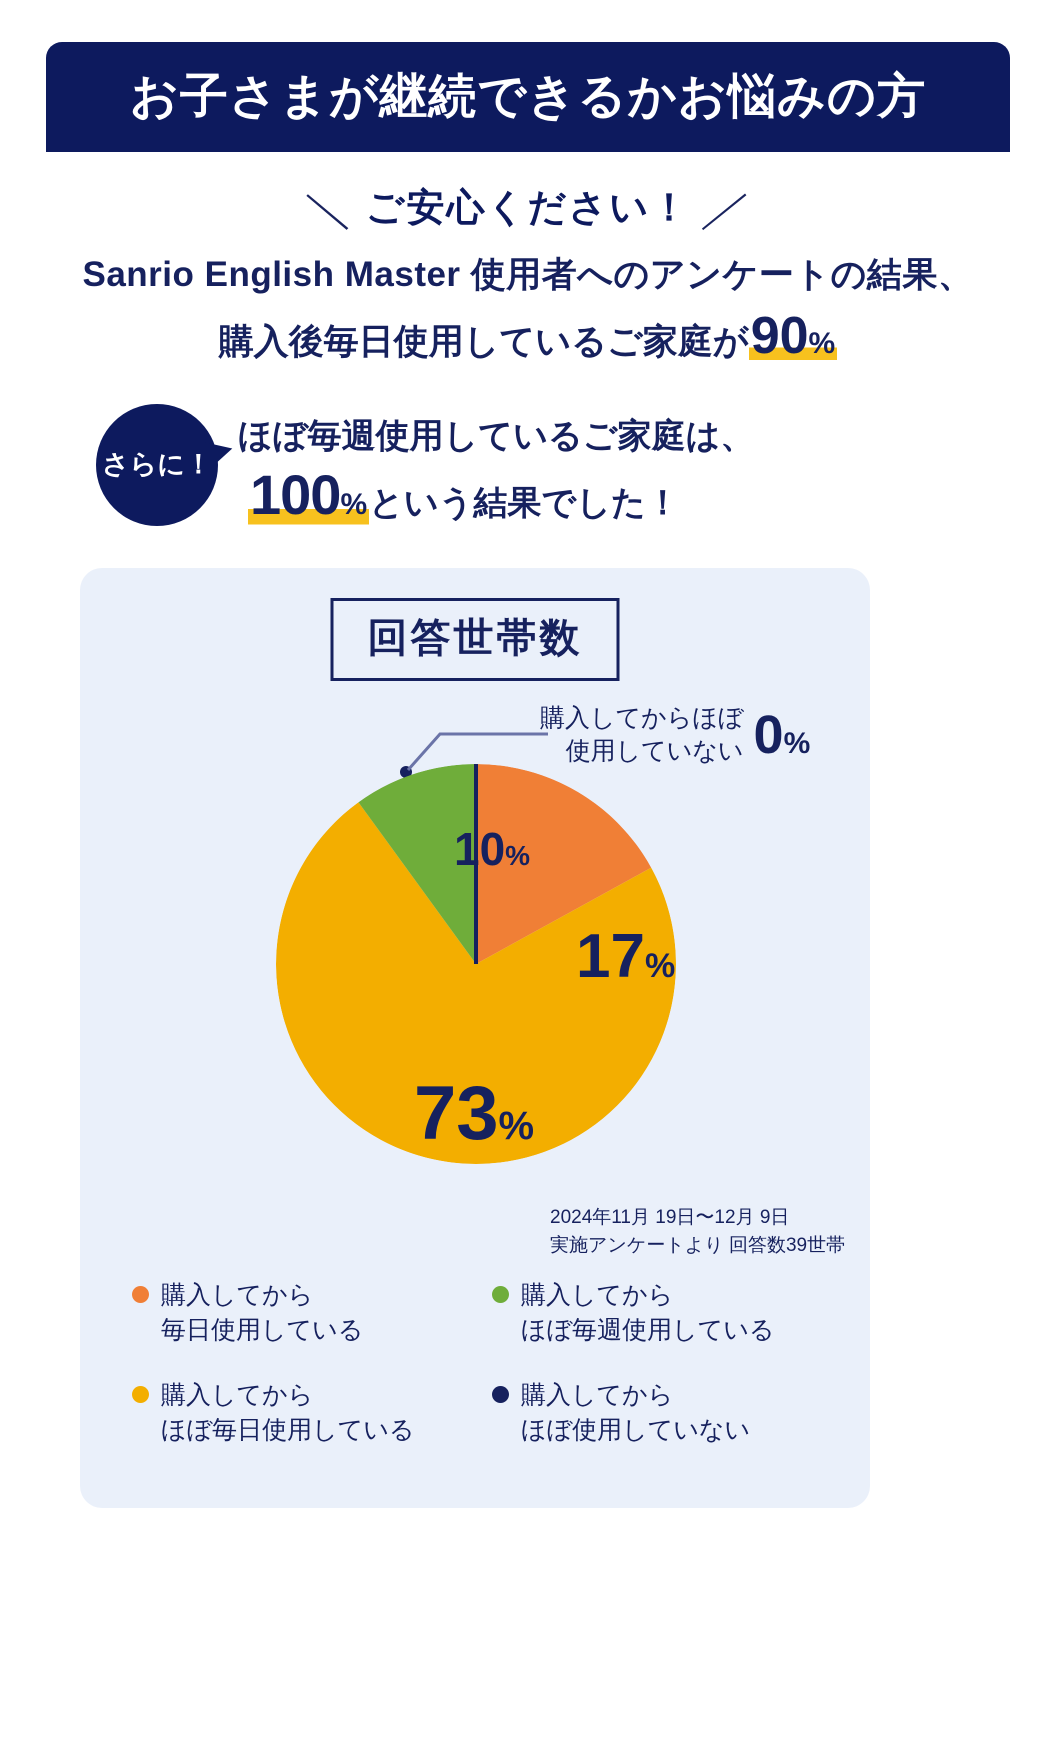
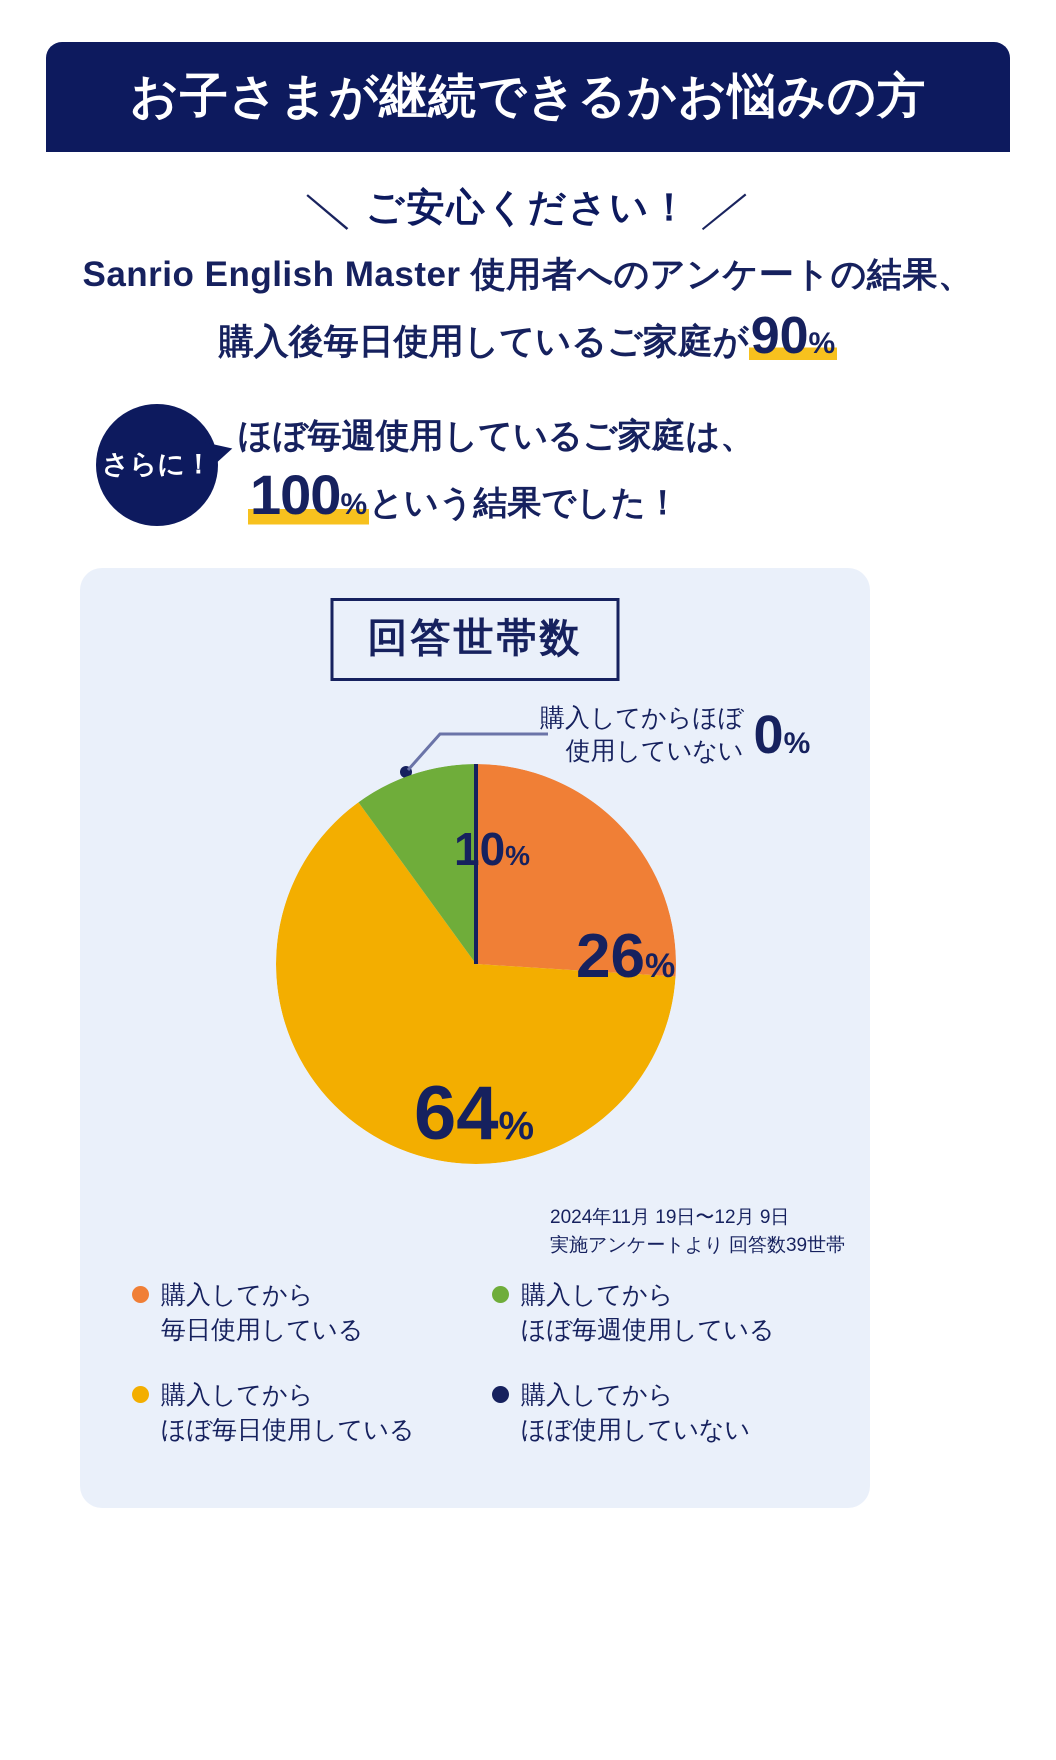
購入してから毎日使用している: 17 -> 26
購入してからほぼ毎日使用している: 73 -> 64
